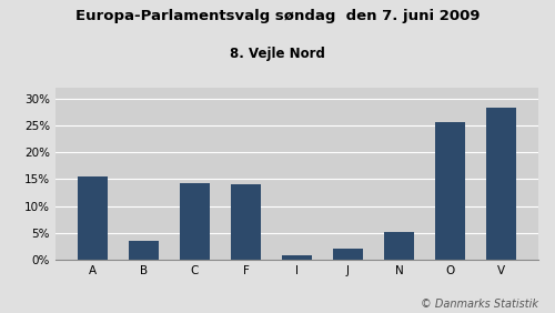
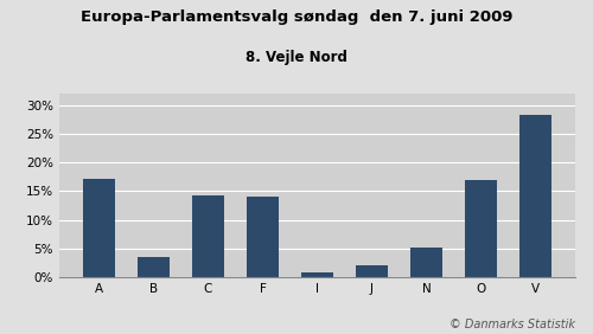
A: 15.5% -> 17.2%
O: 25.5% -> 17.0%
